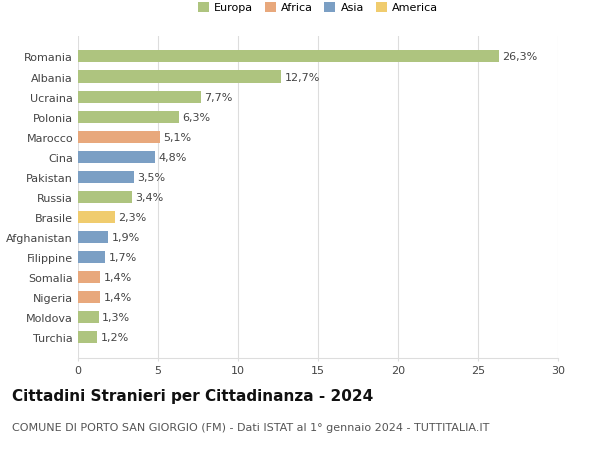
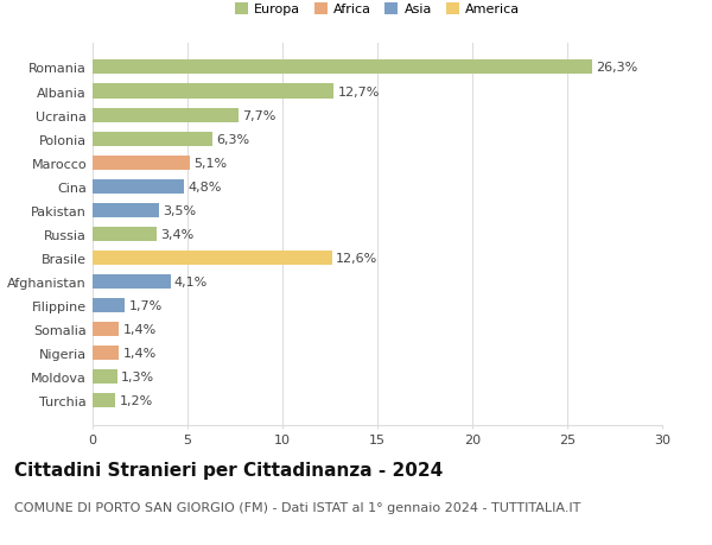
Brasile: 2,3% -> 12,6%
Afghanistan: 1,9% -> 4,1%
